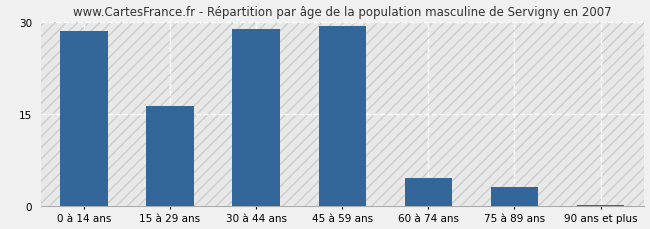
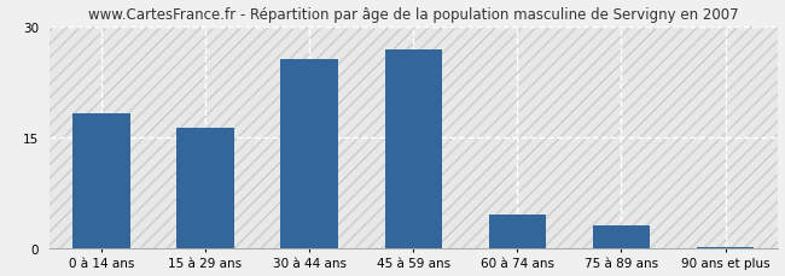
0 à 14 ans: 28.5 -> 18.2
30 à 44 ans: 28.8 -> 25.6
45 à 59 ans: 29.3 -> 26.8
